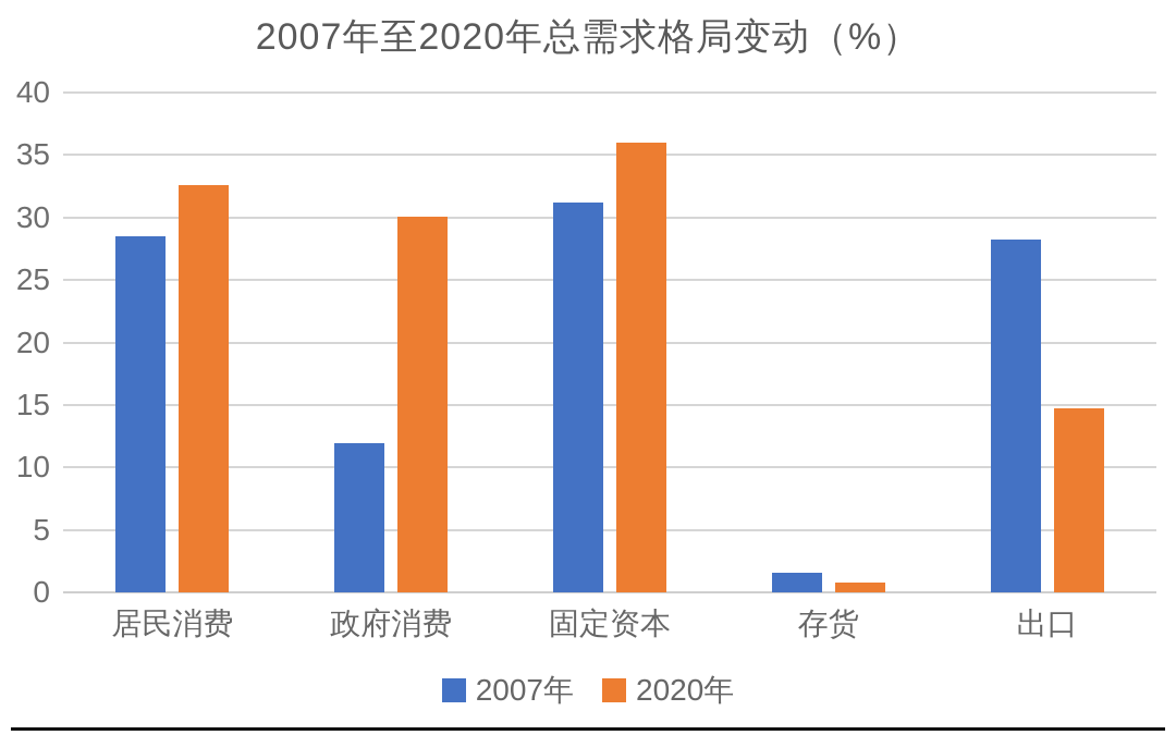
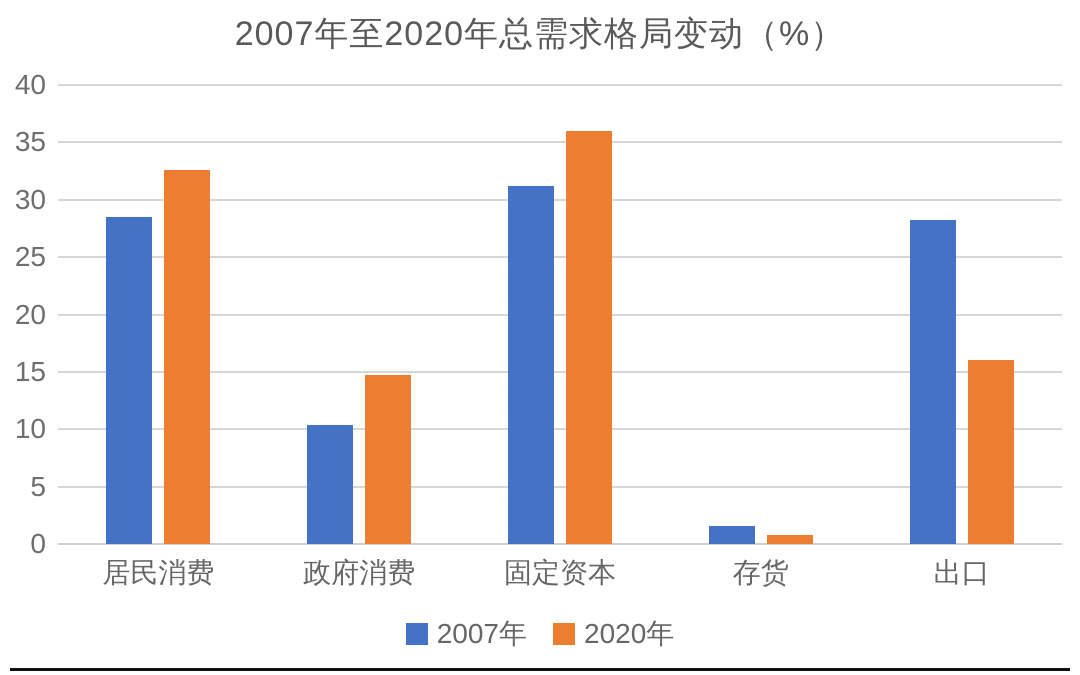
2007年/政府消费: 11.9 -> 10.4
2020年/政府消费: 30.1 -> 14.7
2020年/出口: 14.7 -> 16.0
